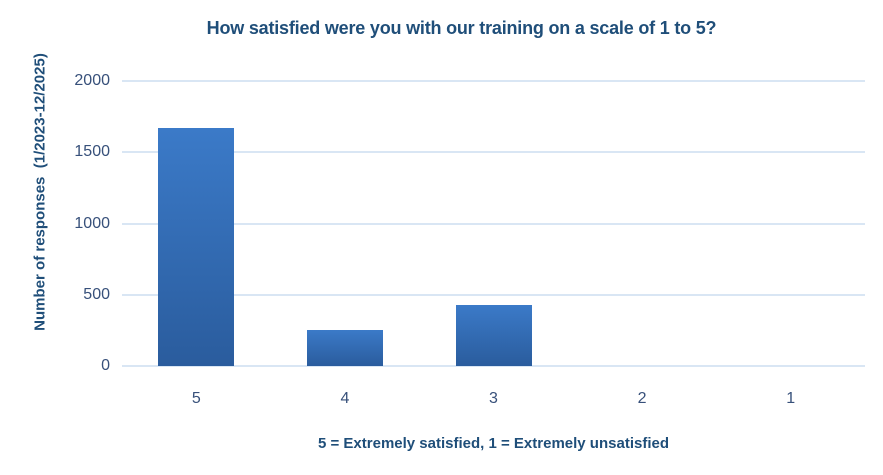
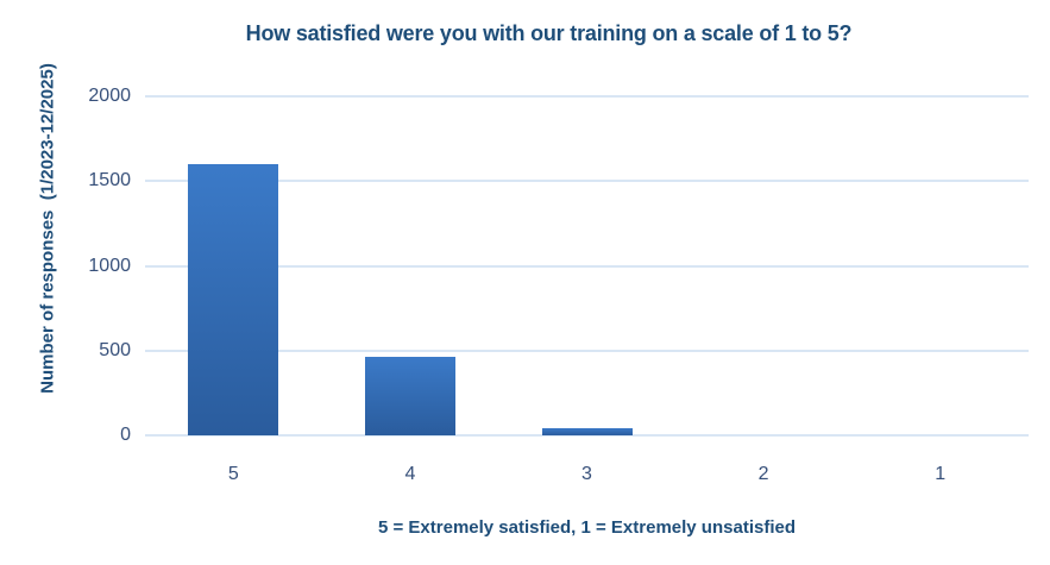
5: 1670 -> 1600
4: 250 -> 460
3: 430 -> 40
